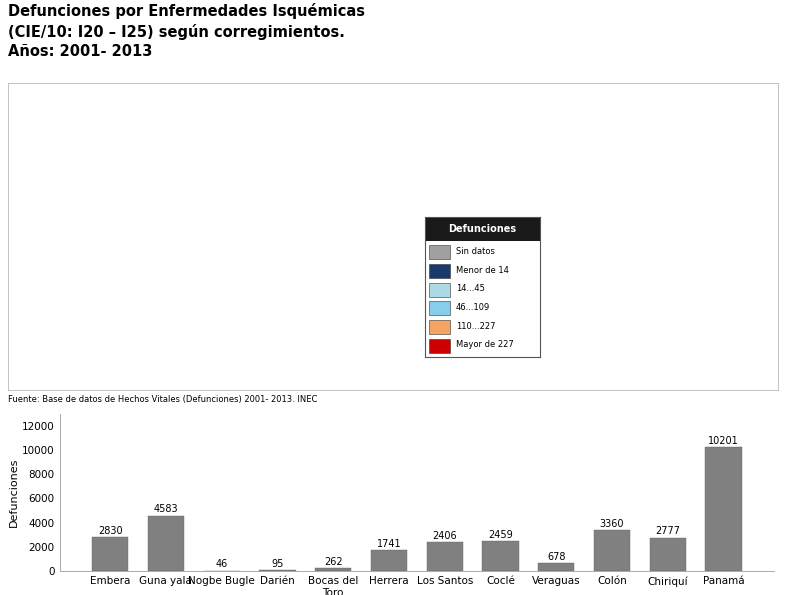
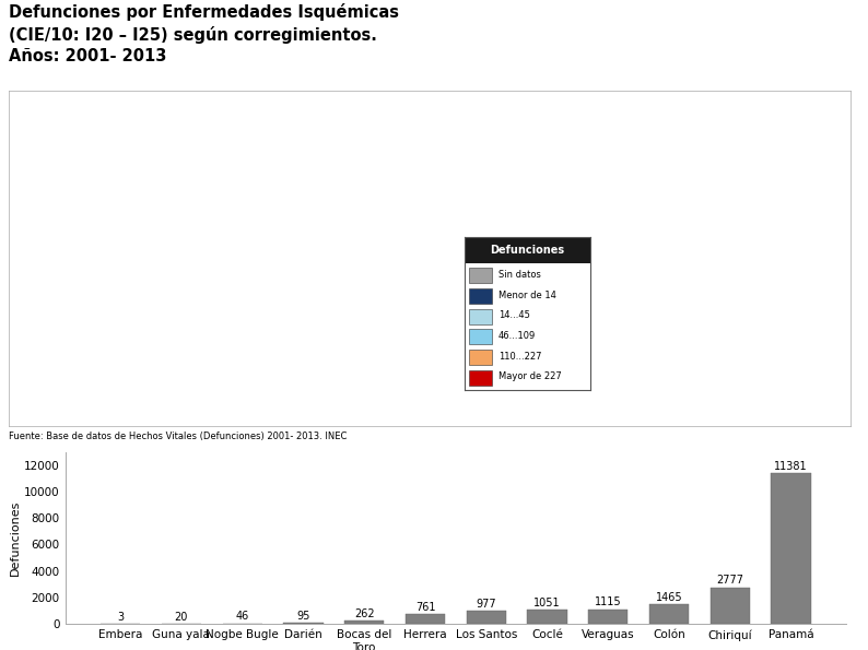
Embera: 2830 -> 3
Guna yala: 4583 -> 20
Herrera: 1741 -> 761
Los Santos: 2406 -> 977
Coclé: 2459 -> 1051
Veraguas: 678 -> 1115
Colón: 3360 -> 1465
Panamá: 10201 -> 11381
